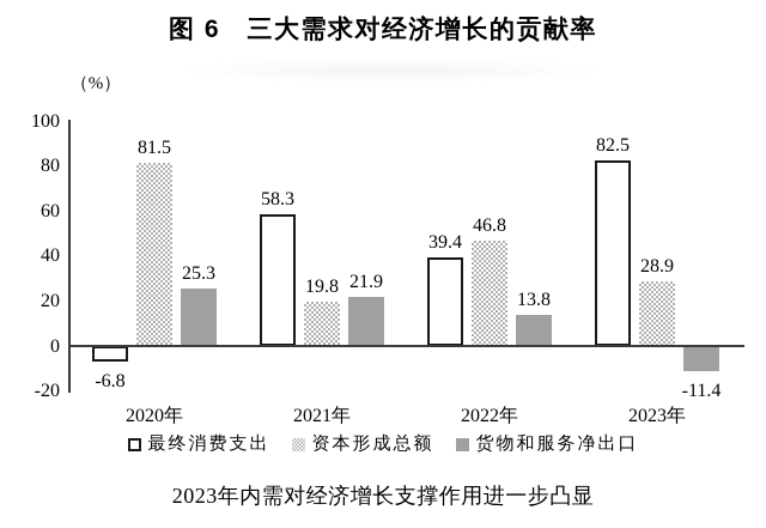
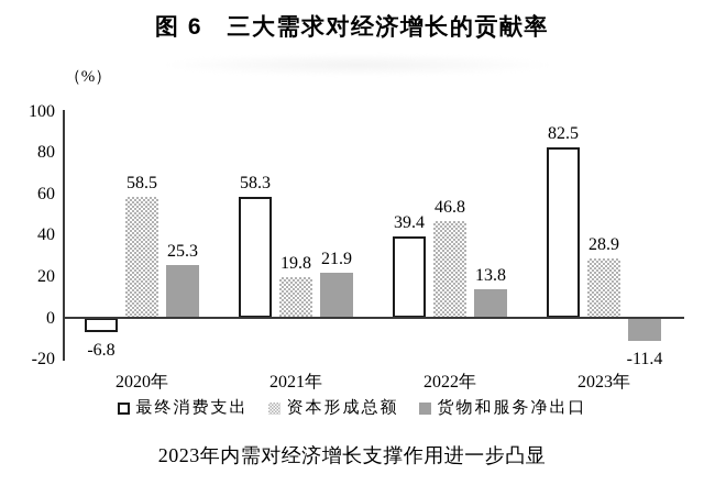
资本形成总额/2020年: 81.5 -> 58.5
